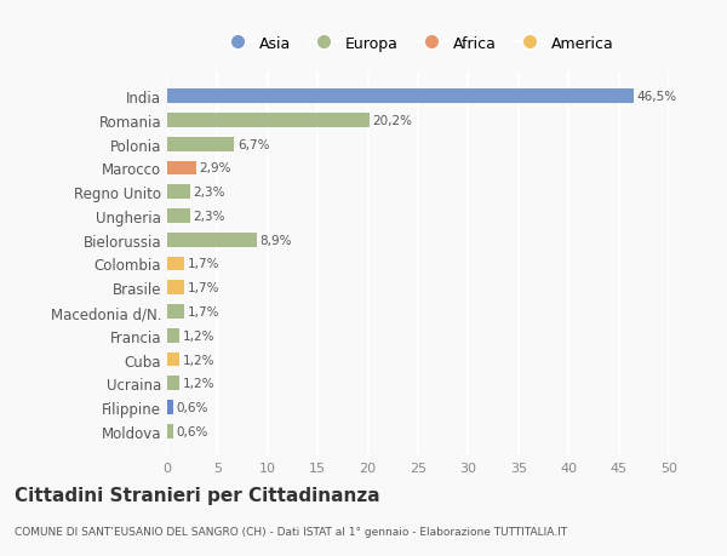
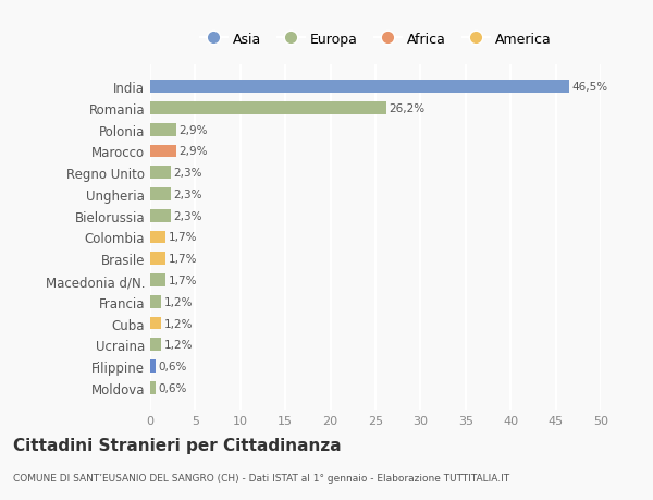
Romania: 20,2% -> 26,2%
Polonia: 6,7% -> 2,9%
Bielorussia: 8,9% -> 2,3%
